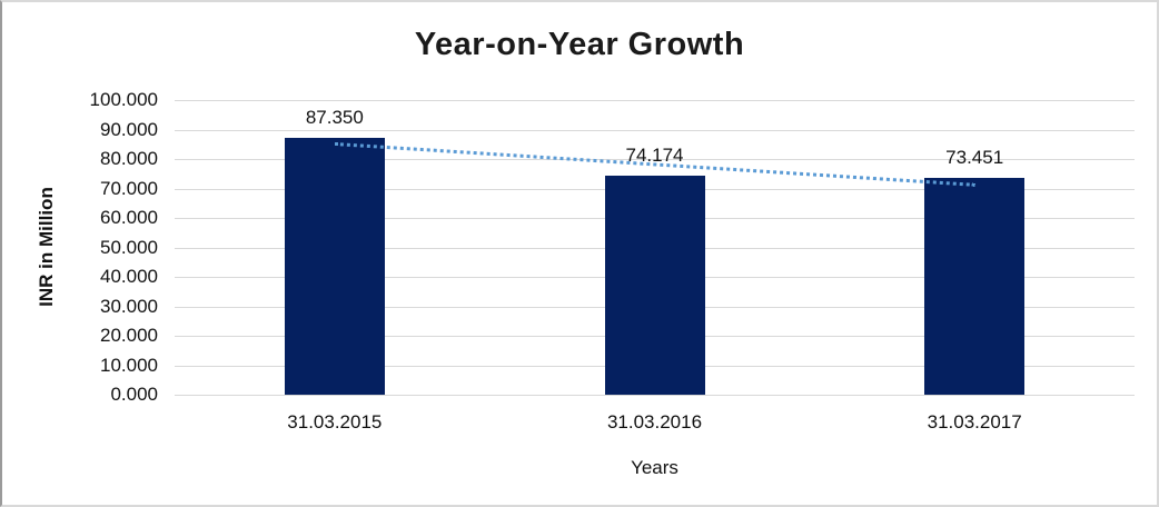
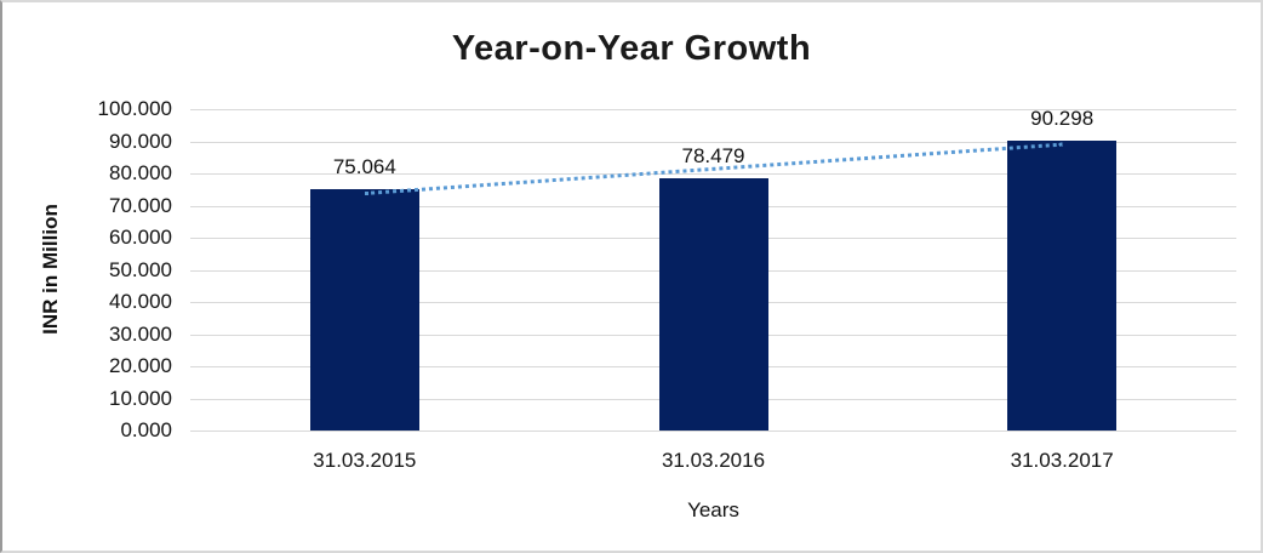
31.03.2015: 87.350 -> 75.064
31.03.2016: 74.174 -> 78.479
31.03.2017: 73.451 -> 90.298
